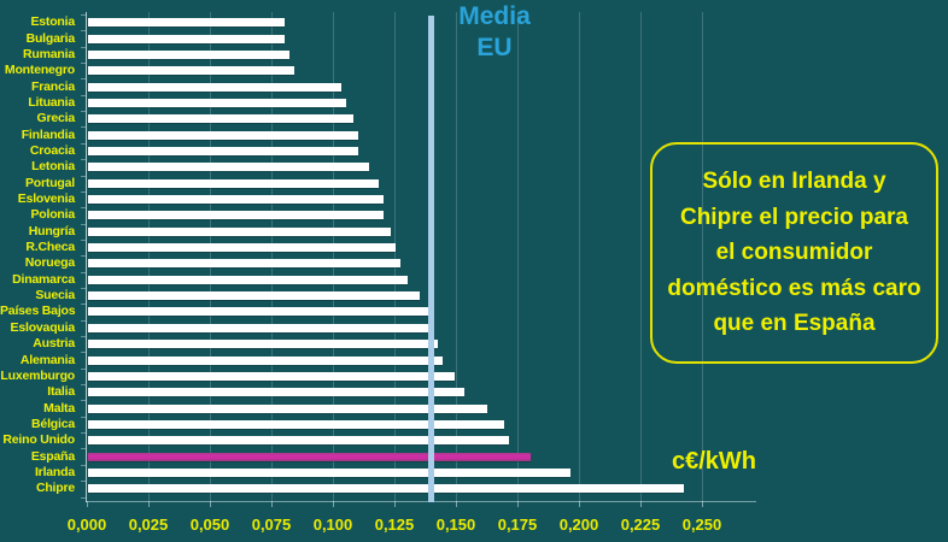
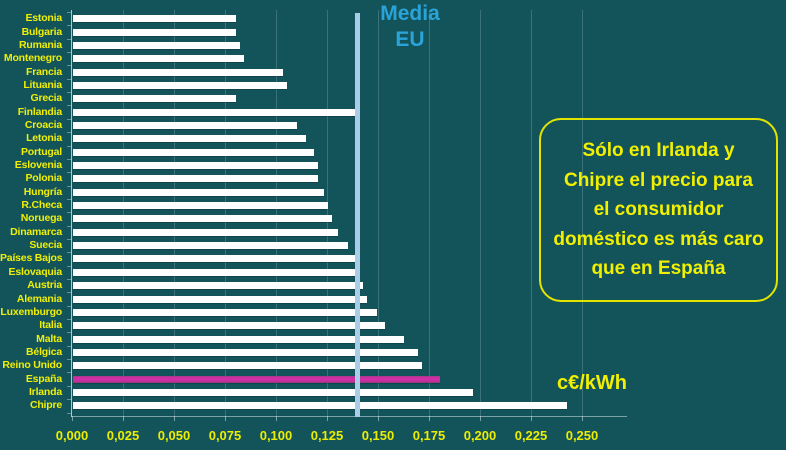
Grecia: 0,11 -> 0,08
Finlandia: 0,11 -> 0,14
